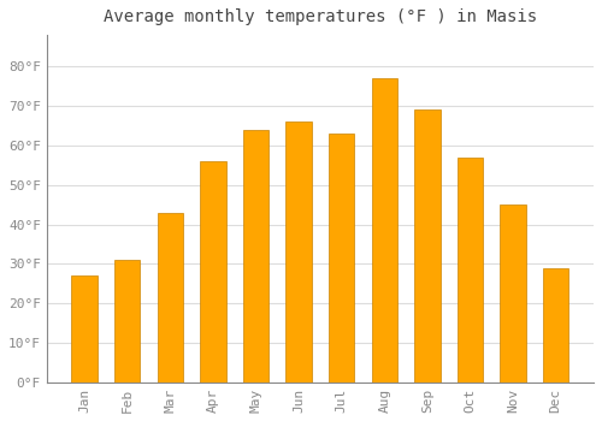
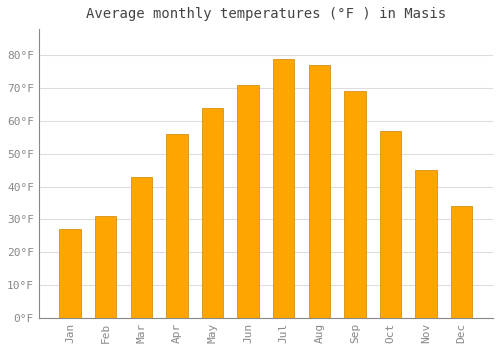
Jun: 66°F -> 71°F
Jul: 63°F -> 79°F
Dec: 29°F -> 34°F
